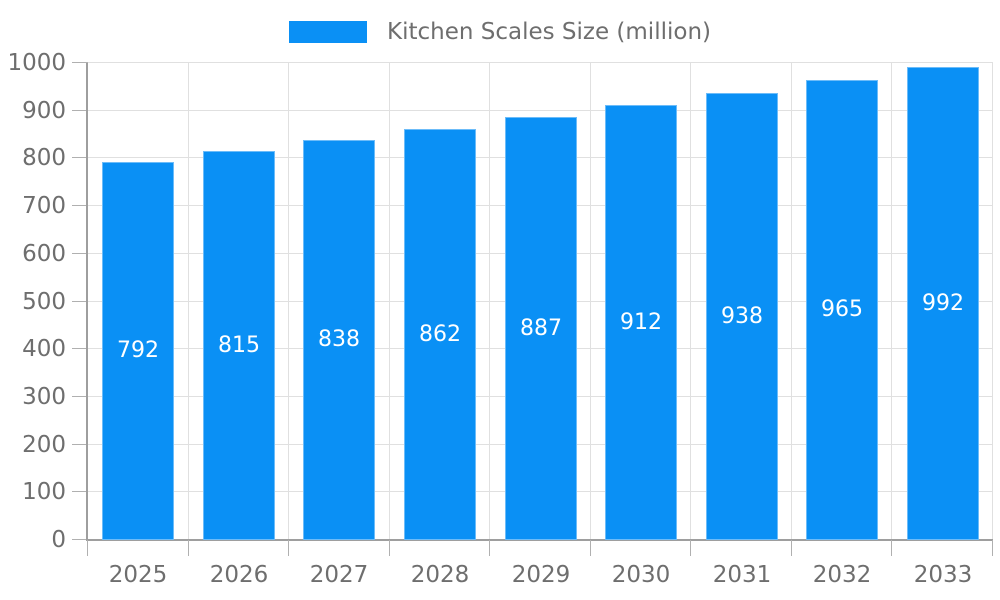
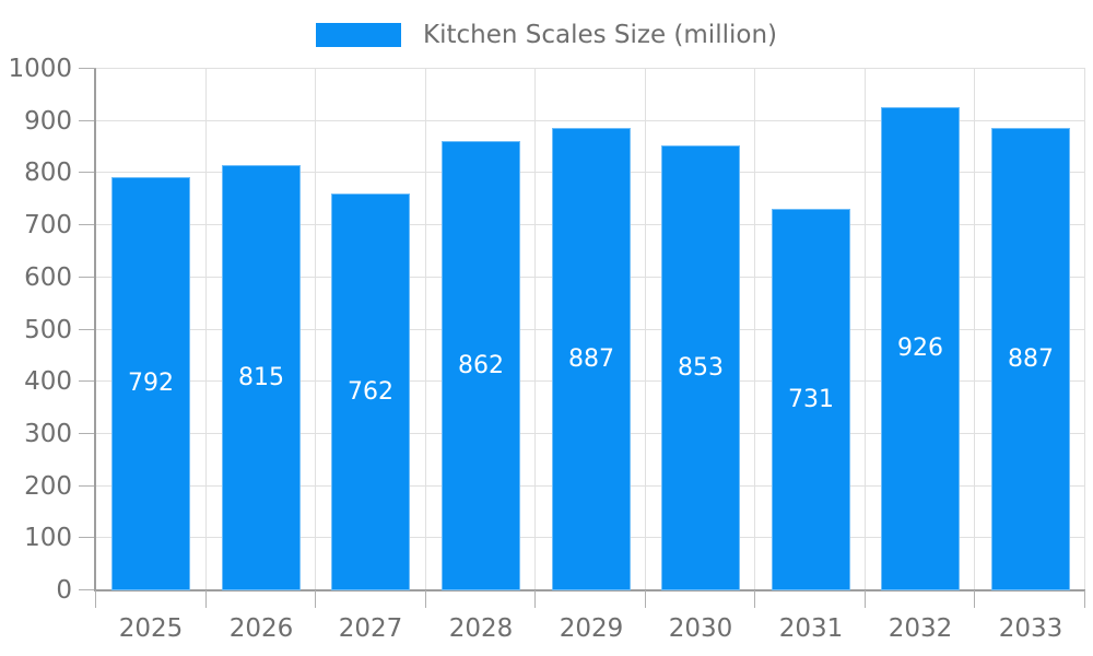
2027: 838 -> 762
2030: 912 -> 853
2031: 938 -> 731
2032: 965 -> 926
2033: 992 -> 887
